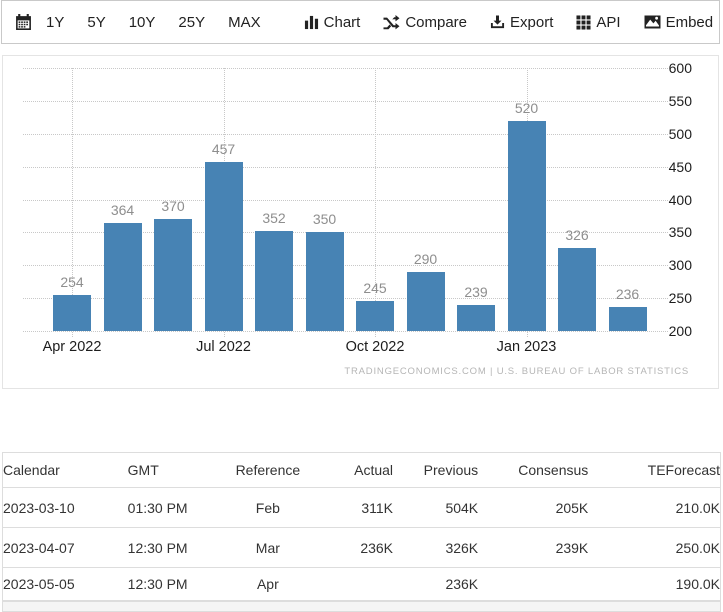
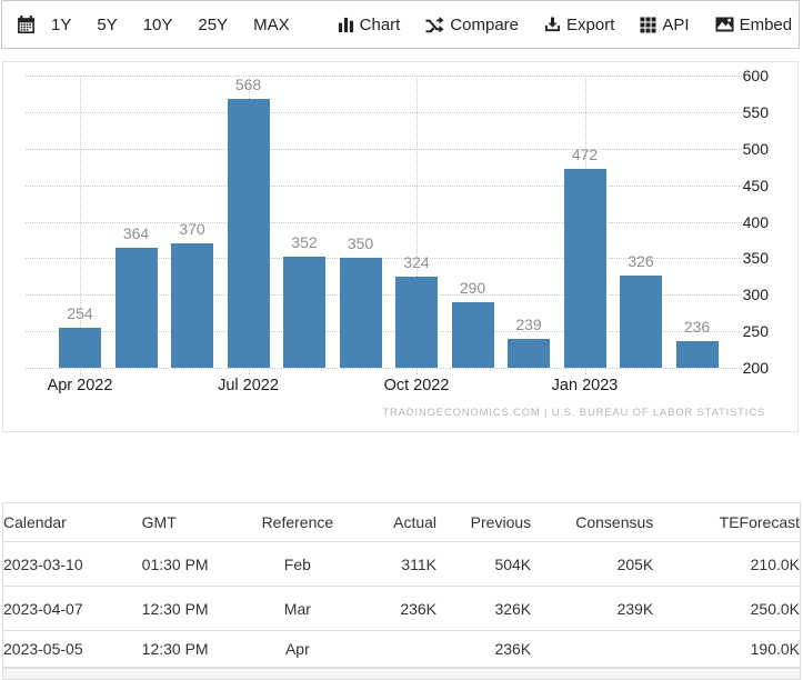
Jul 2022: 457 -> 568
Oct 2022: 245 -> 324
Jan 2023: 520 -> 472
